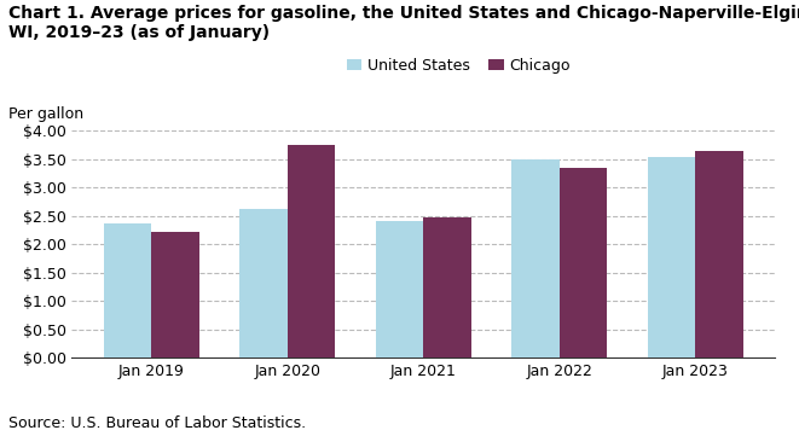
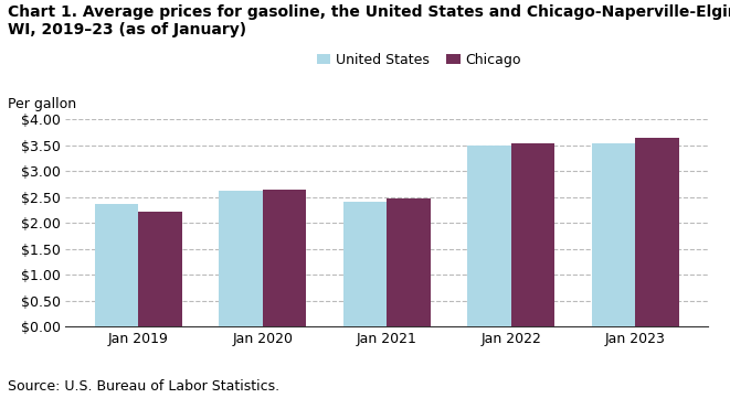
Chicago/Jan 2020: $3.75 -> $2.65
Chicago/Jan 2022: $3.35 -> $3.54
